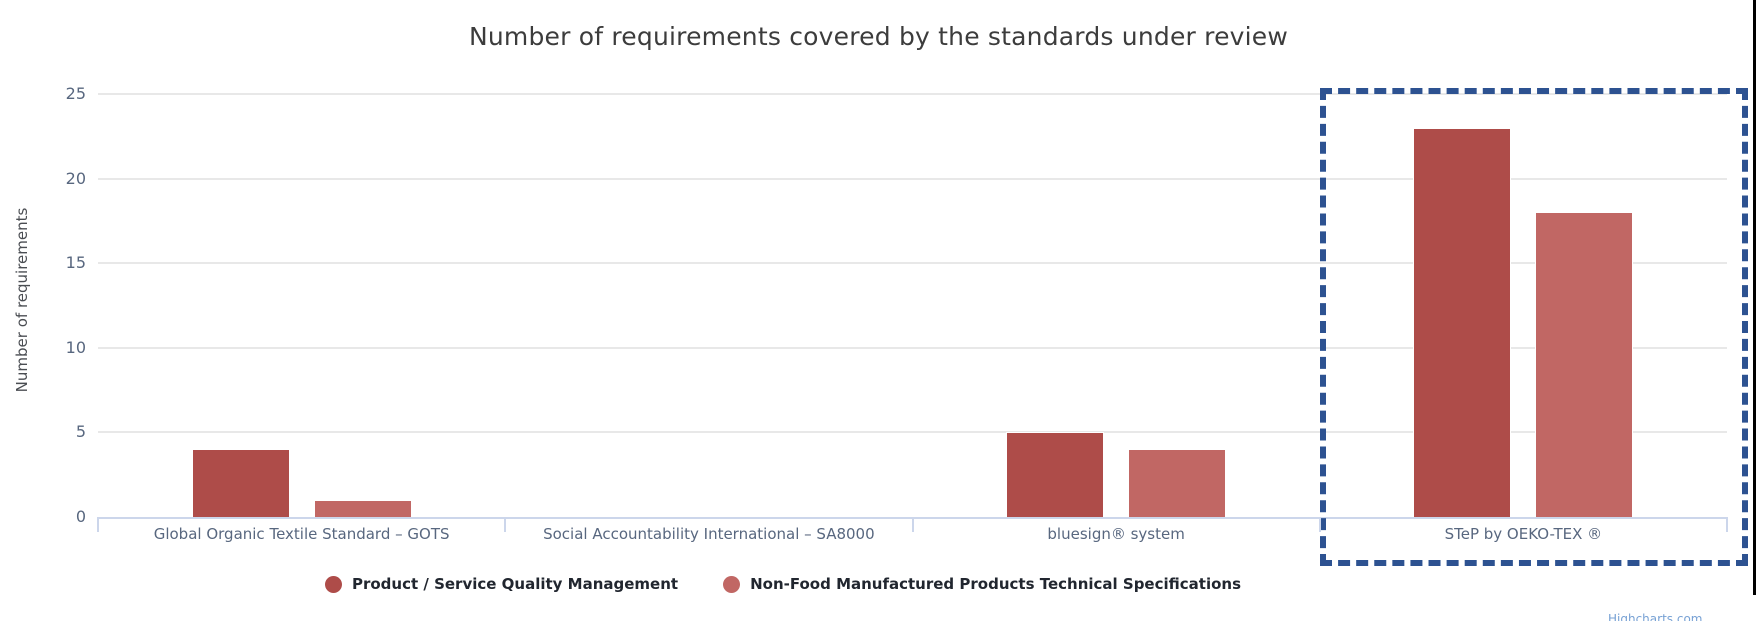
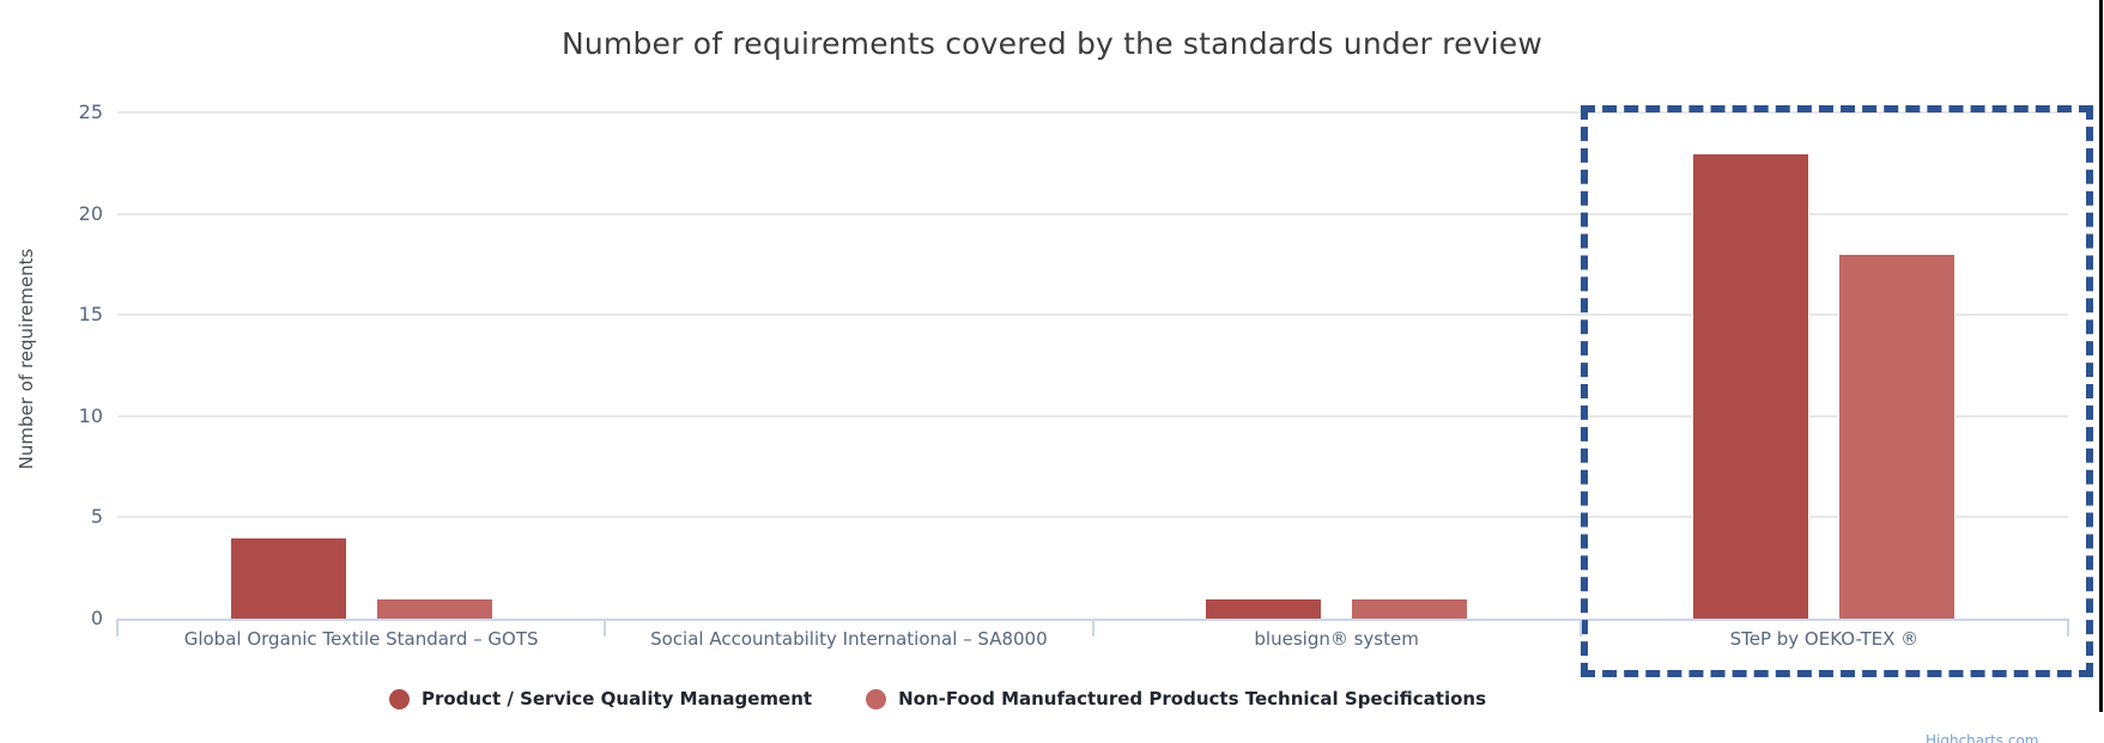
Product / Service Quality Management/bluesign® system: 5 -> 1
Non-Food Manufactured Products Technical Specifications/bluesign® system: 4 -> 1
